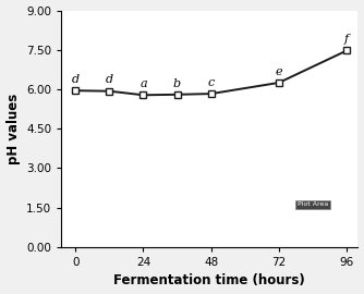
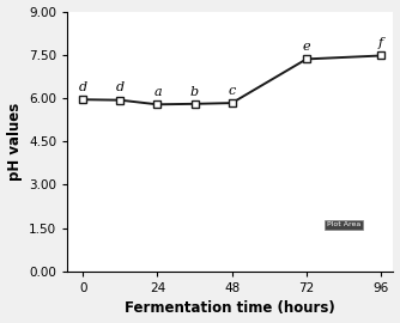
72: 6.25 -> 7.35
